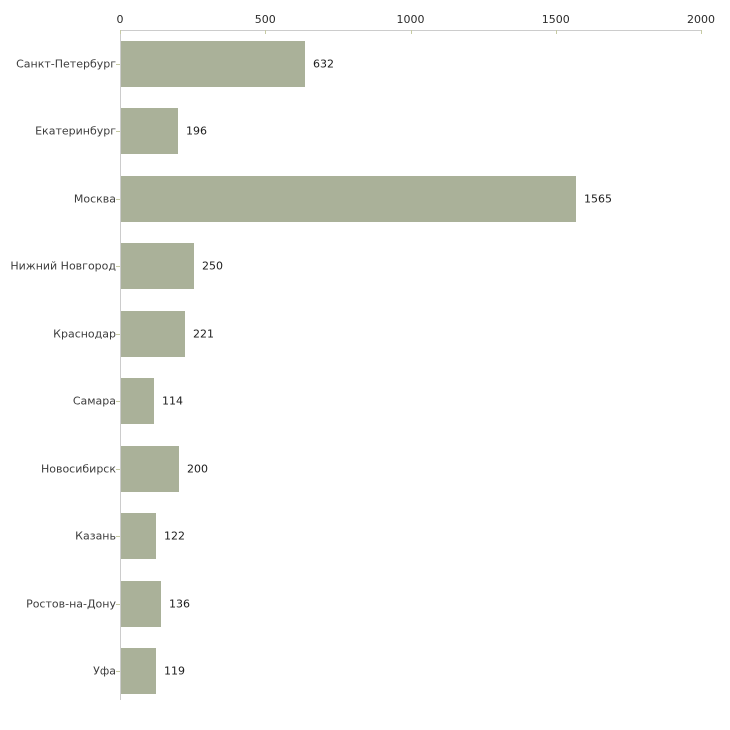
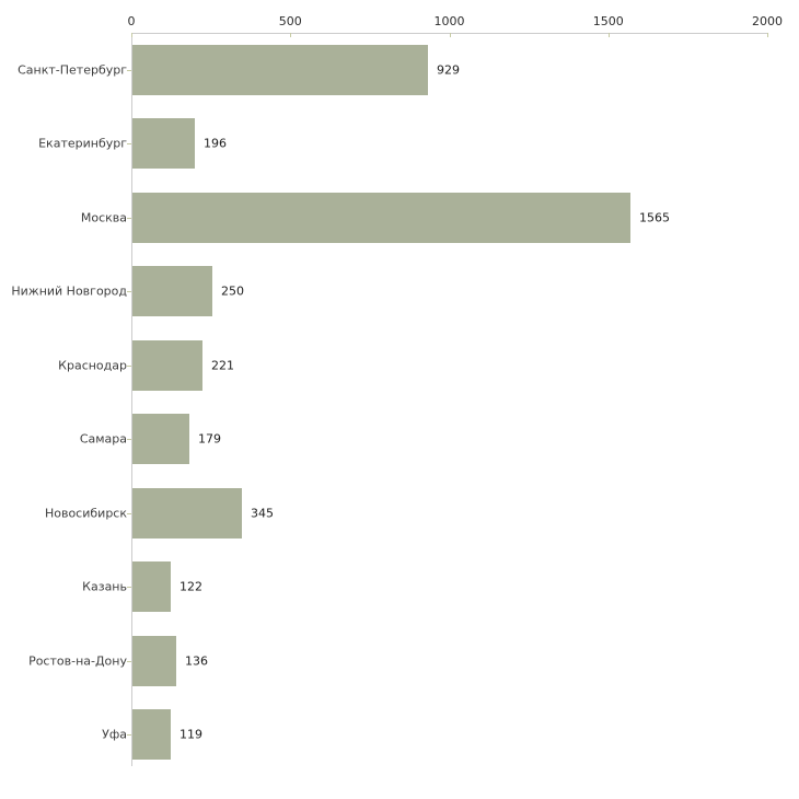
Санкт-Петербург: 632 -> 929
Самара: 114 -> 179
Новосибирск: 200 -> 345
